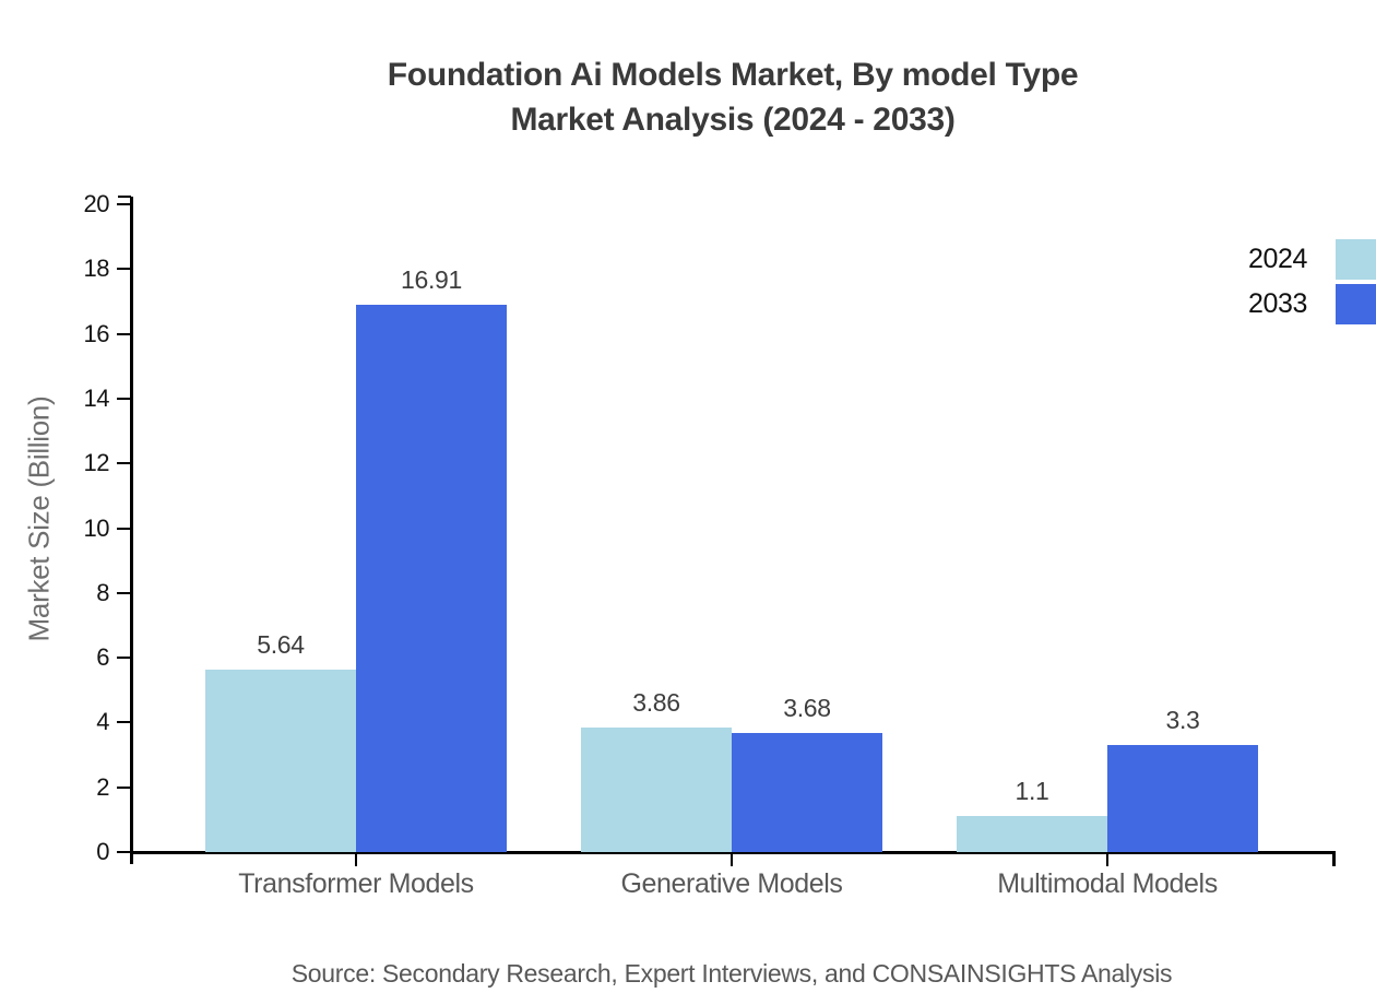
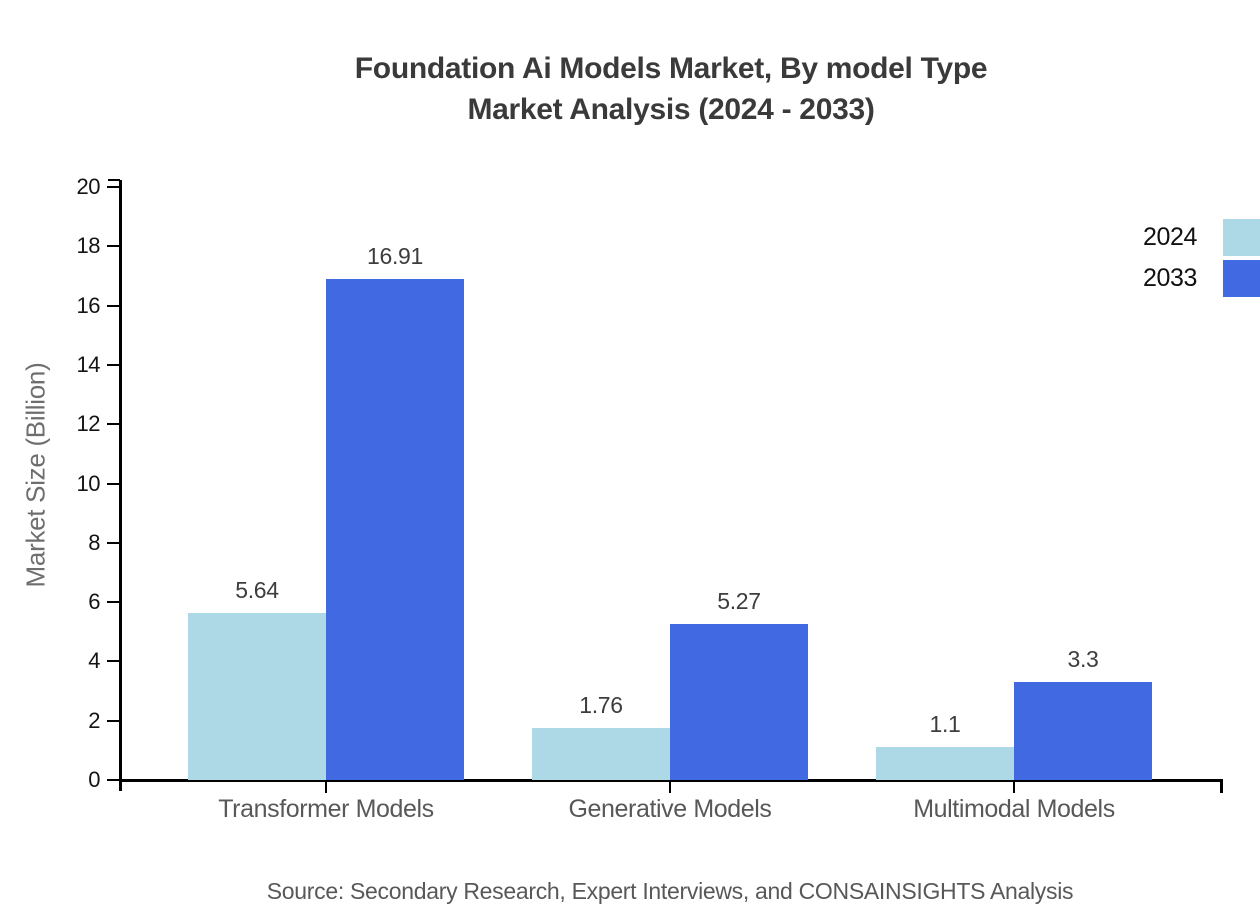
2024/Generative Models: 3.86 -> 1.76
2033/Generative Models: 3.68 -> 5.27
